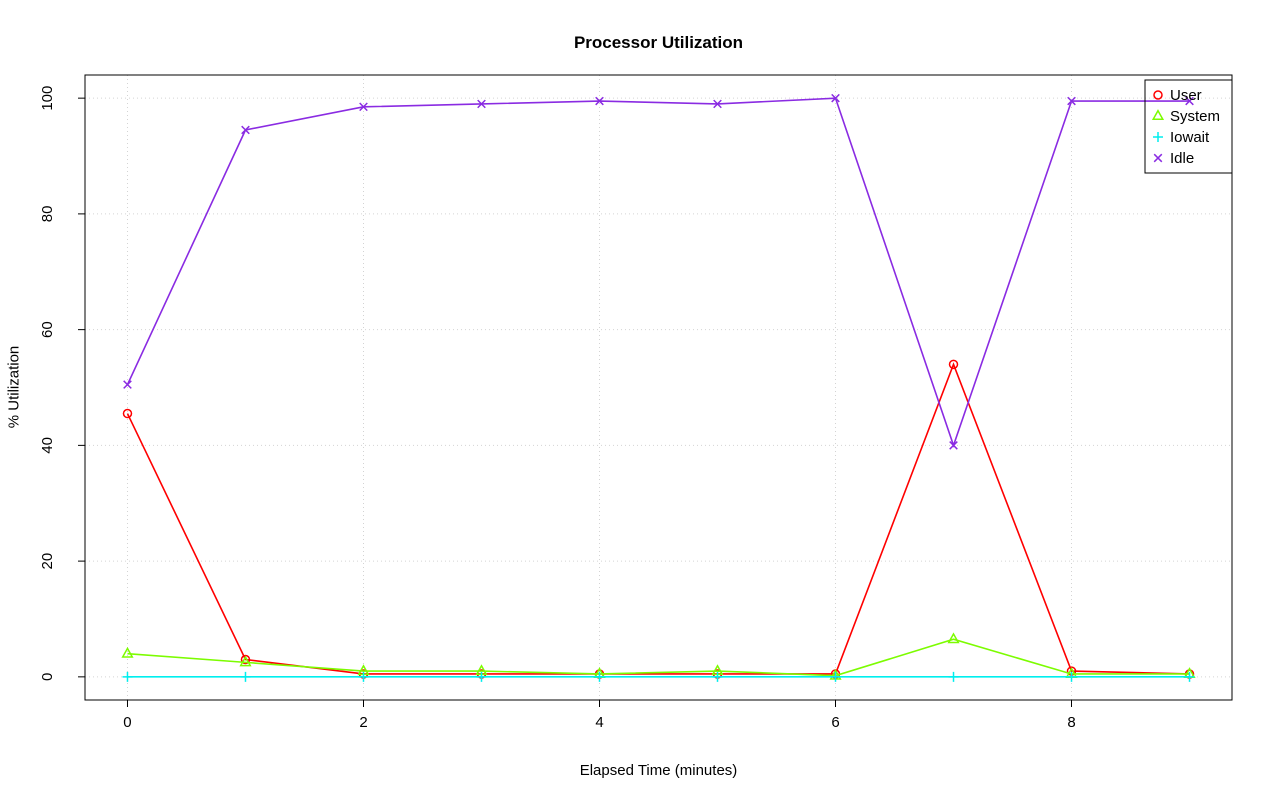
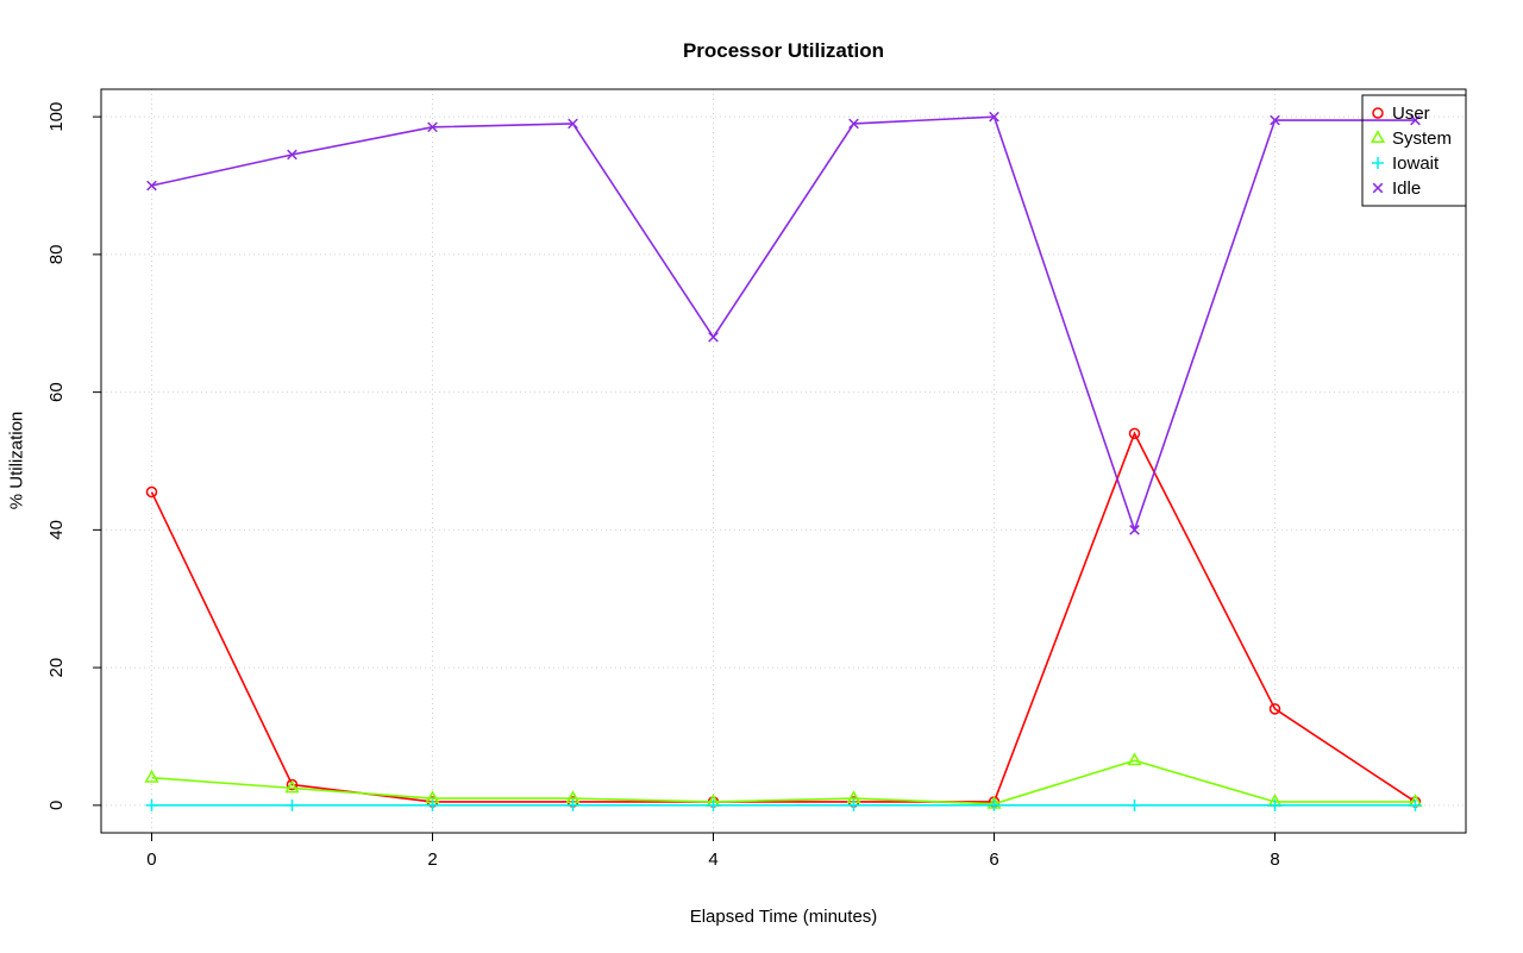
Idle/0: 50 -> 90
Idle/4: 100 -> 68
User/8: 1 -> 14
